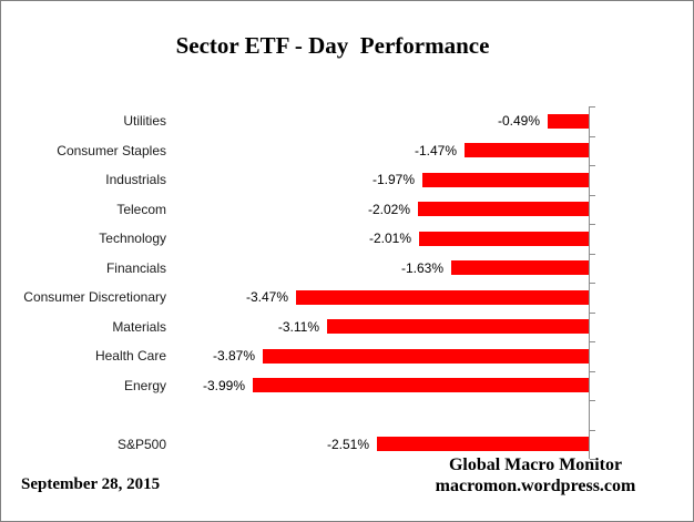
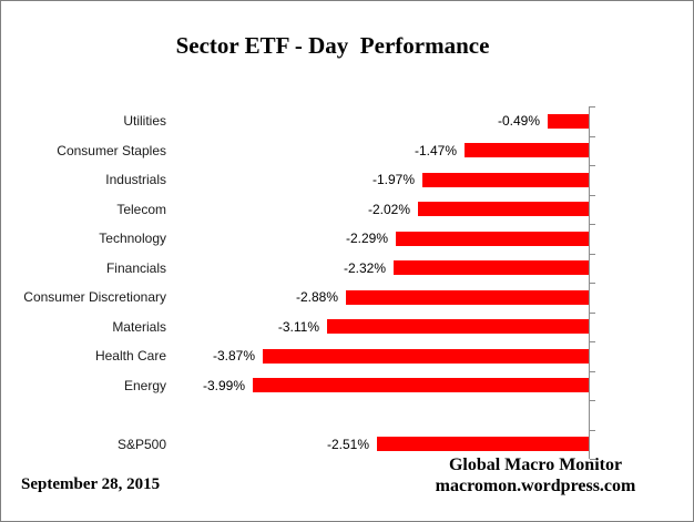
Technology: -2.01% -> -2.29%
Financials: -1.63% -> -2.32%
Consumer Discretionary: -3.47% -> -2.88%
